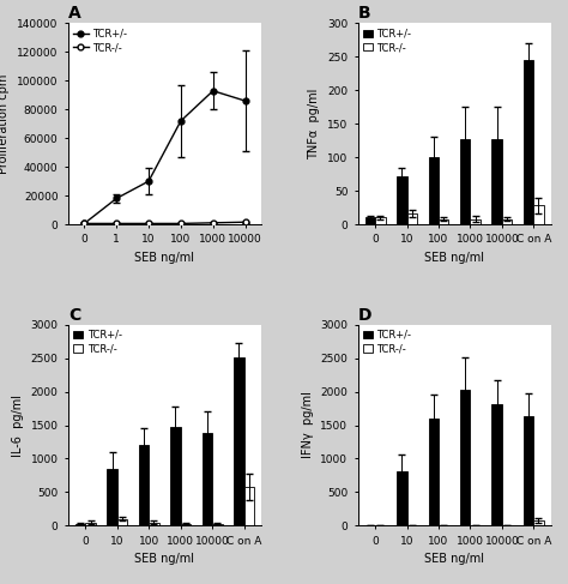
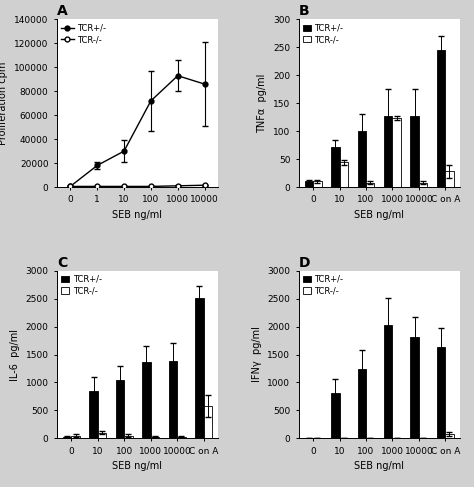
B/TCR-/-/10: 16 -> 44
B/TCR-/-/1000: 8 -> 124
C/TCR+/-/100: 1200 -> 1040
C/TCR+/-/1000: 1480 -> 1360
D/TCR+/-/100: 1600 -> 1240
